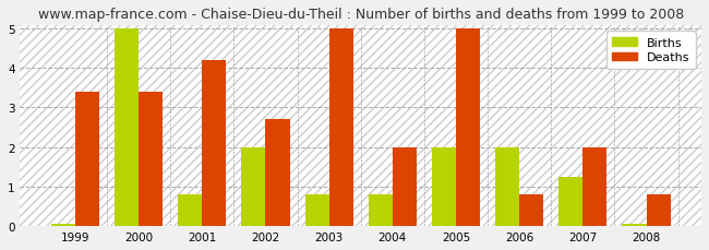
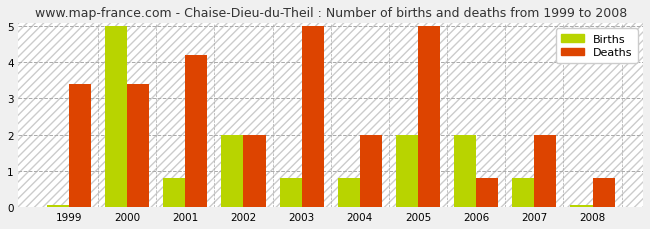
Deaths/2002: 2.7 -> 2.0
Births/2007: 1.25 -> 0.80
